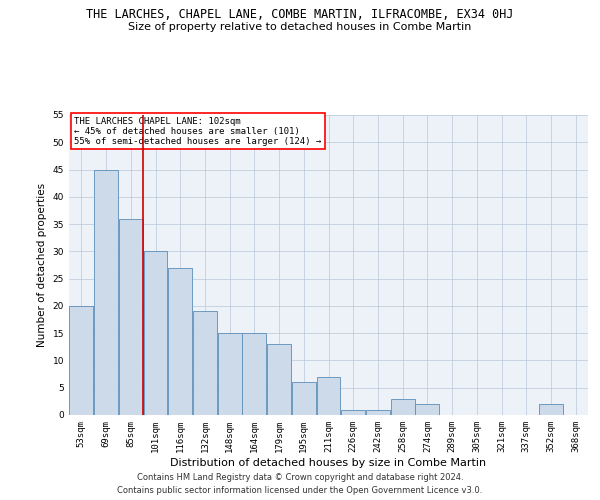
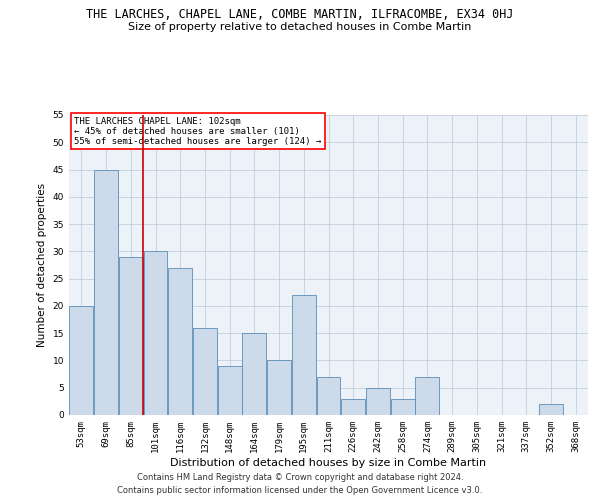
85sqm: 36 -> 29
132sqm: 19 -> 16
148sqm: 15 -> 9
179sqm: 13 -> 10
195sqm: 6 -> 22
226sqm: 1 -> 3
242sqm: 1 -> 5
274sqm: 2 -> 7
